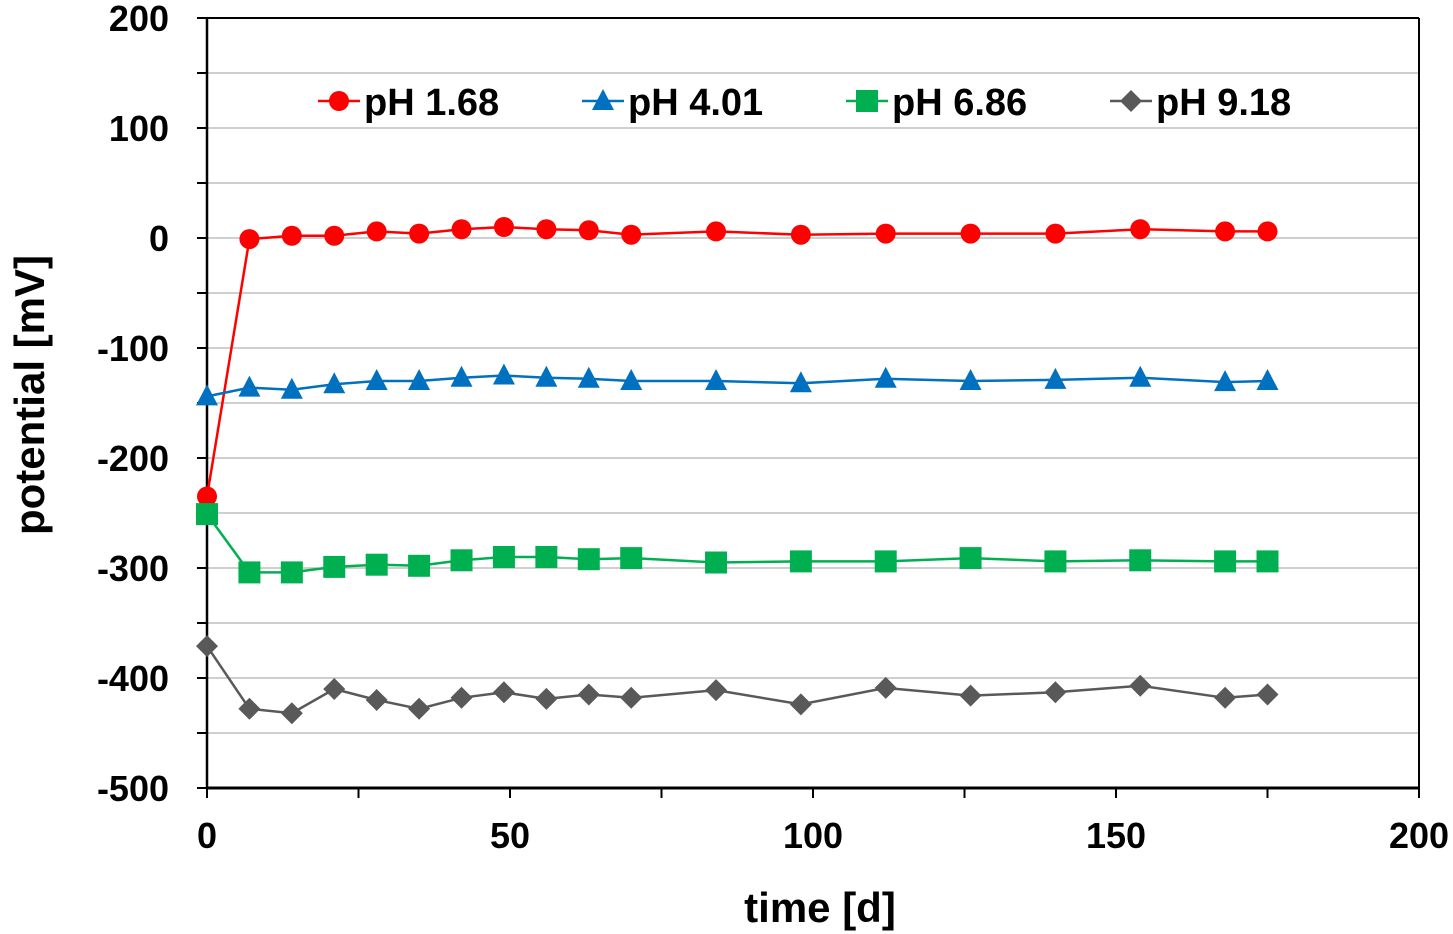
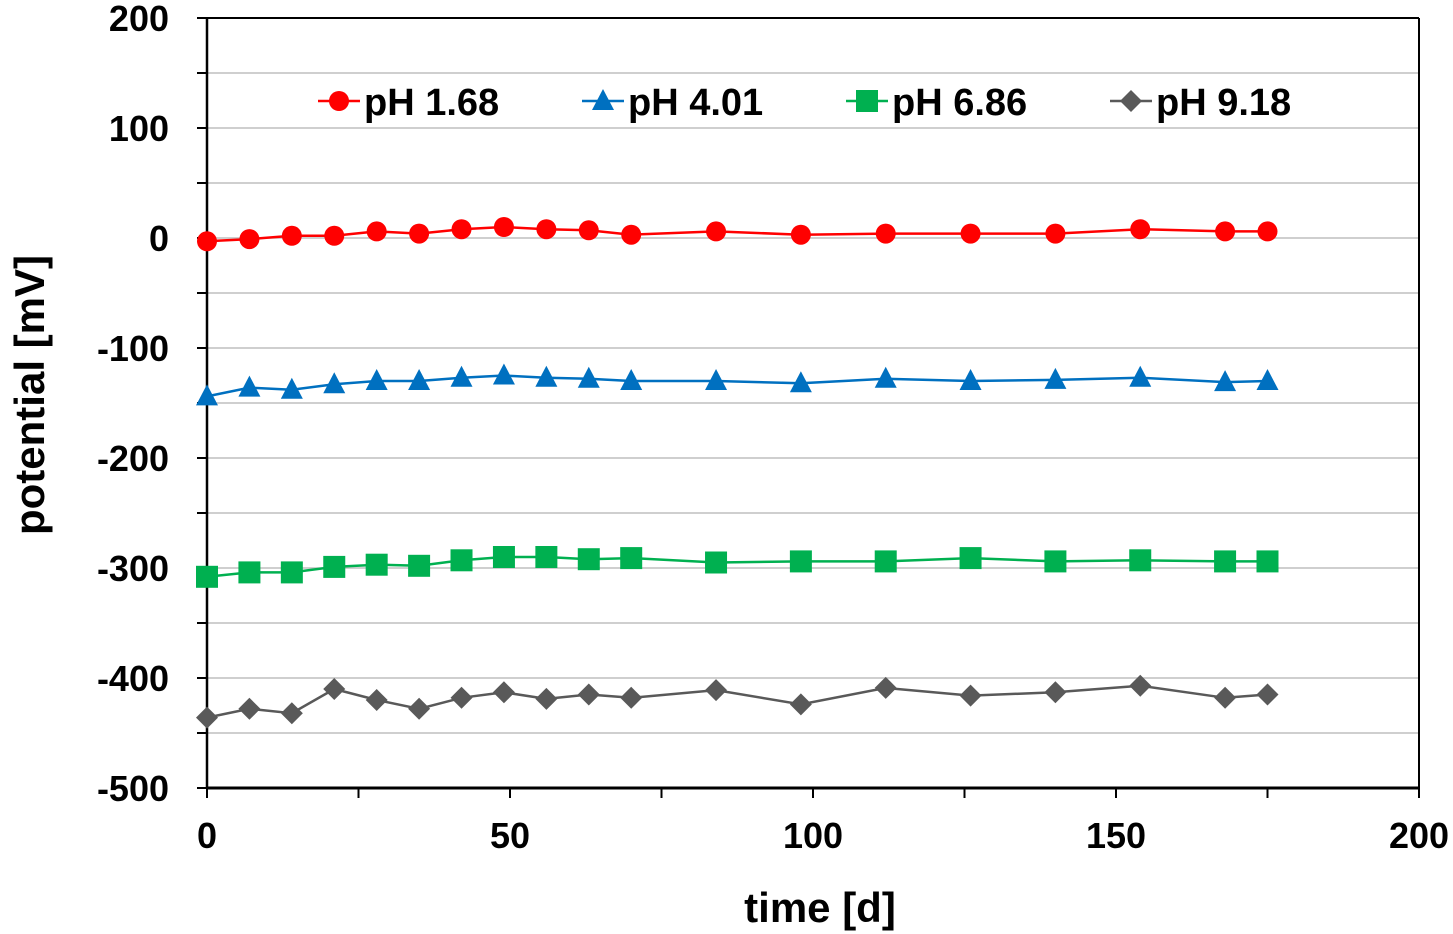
pH 1.68/0: -235 -> -3
pH 6.86/0: -251 -> -308
pH 9.18/0: -371 -> -436
